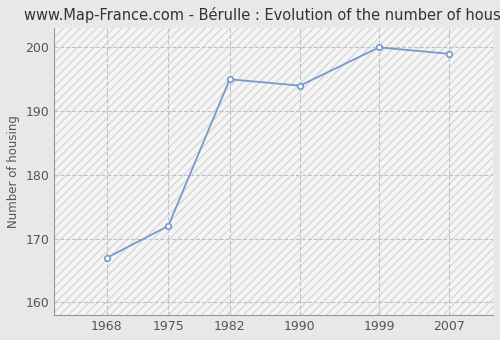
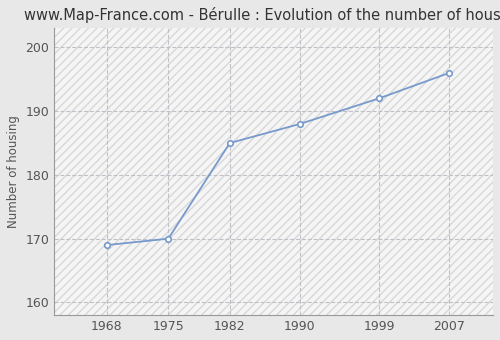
1968: 167 -> 169
1975: 172 -> 170
1982: 195 -> 185
1990: 194 -> 188
1999: 200 -> 192
2007: 199 -> 196
